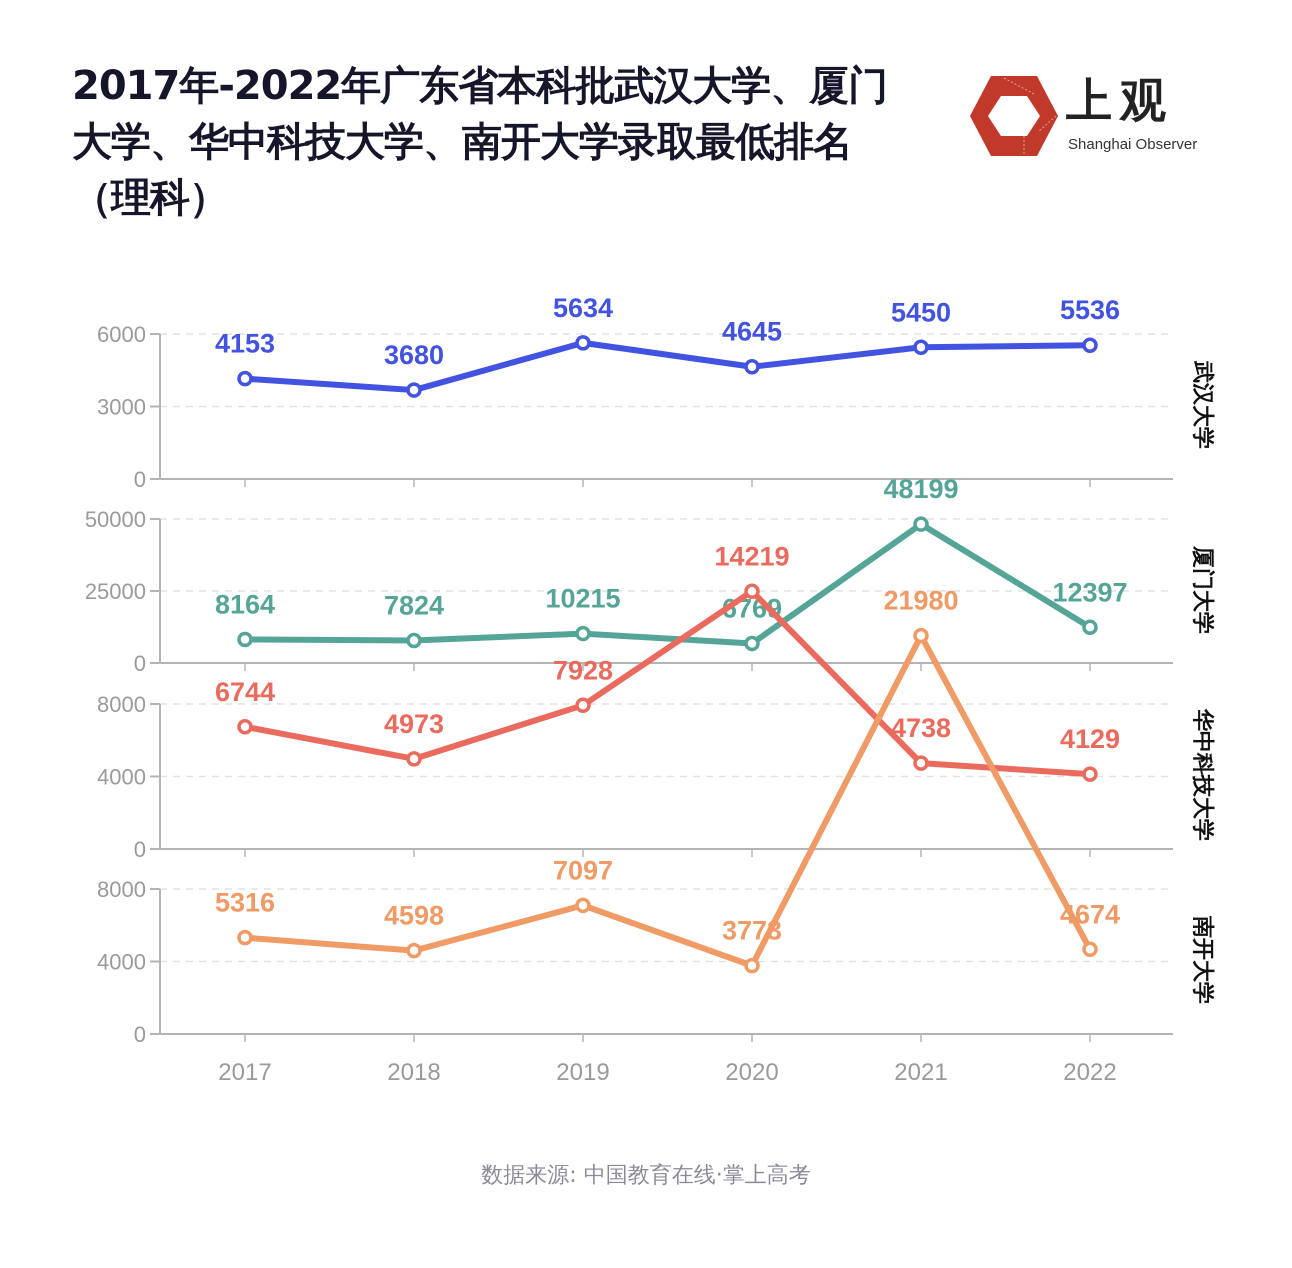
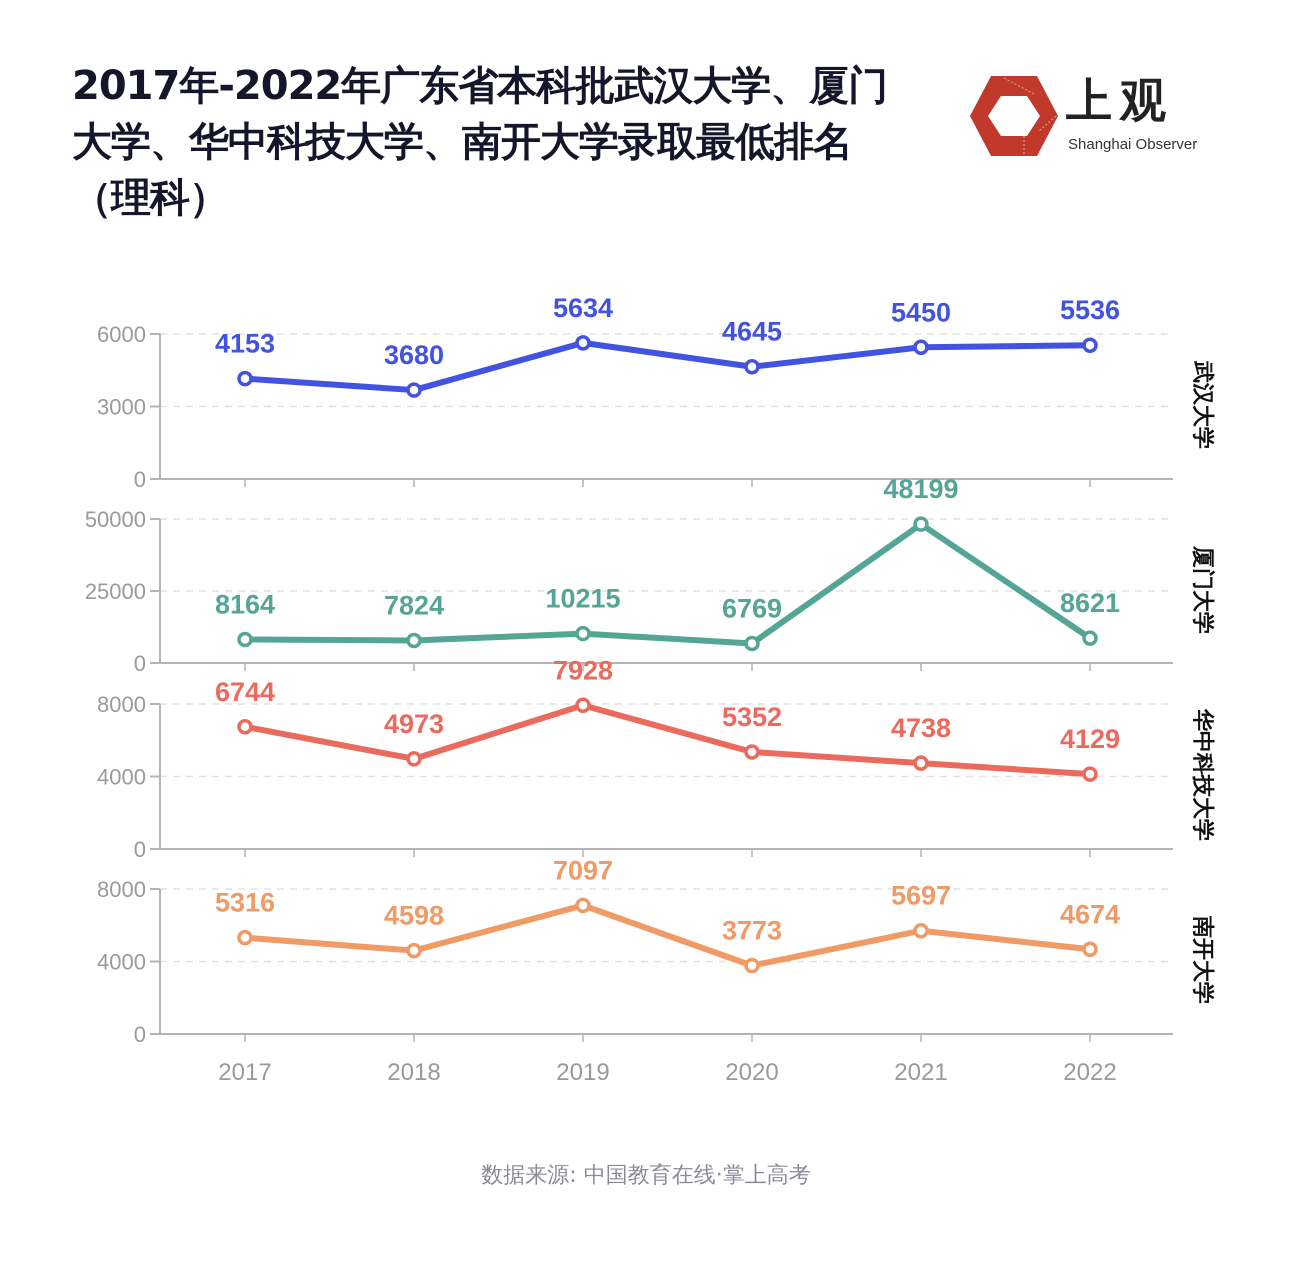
华中科技大学/2020: 14219 -> 5352
南开大学/2021: 21980 -> 5697
厦门大学/2022: 12397 -> 8621
